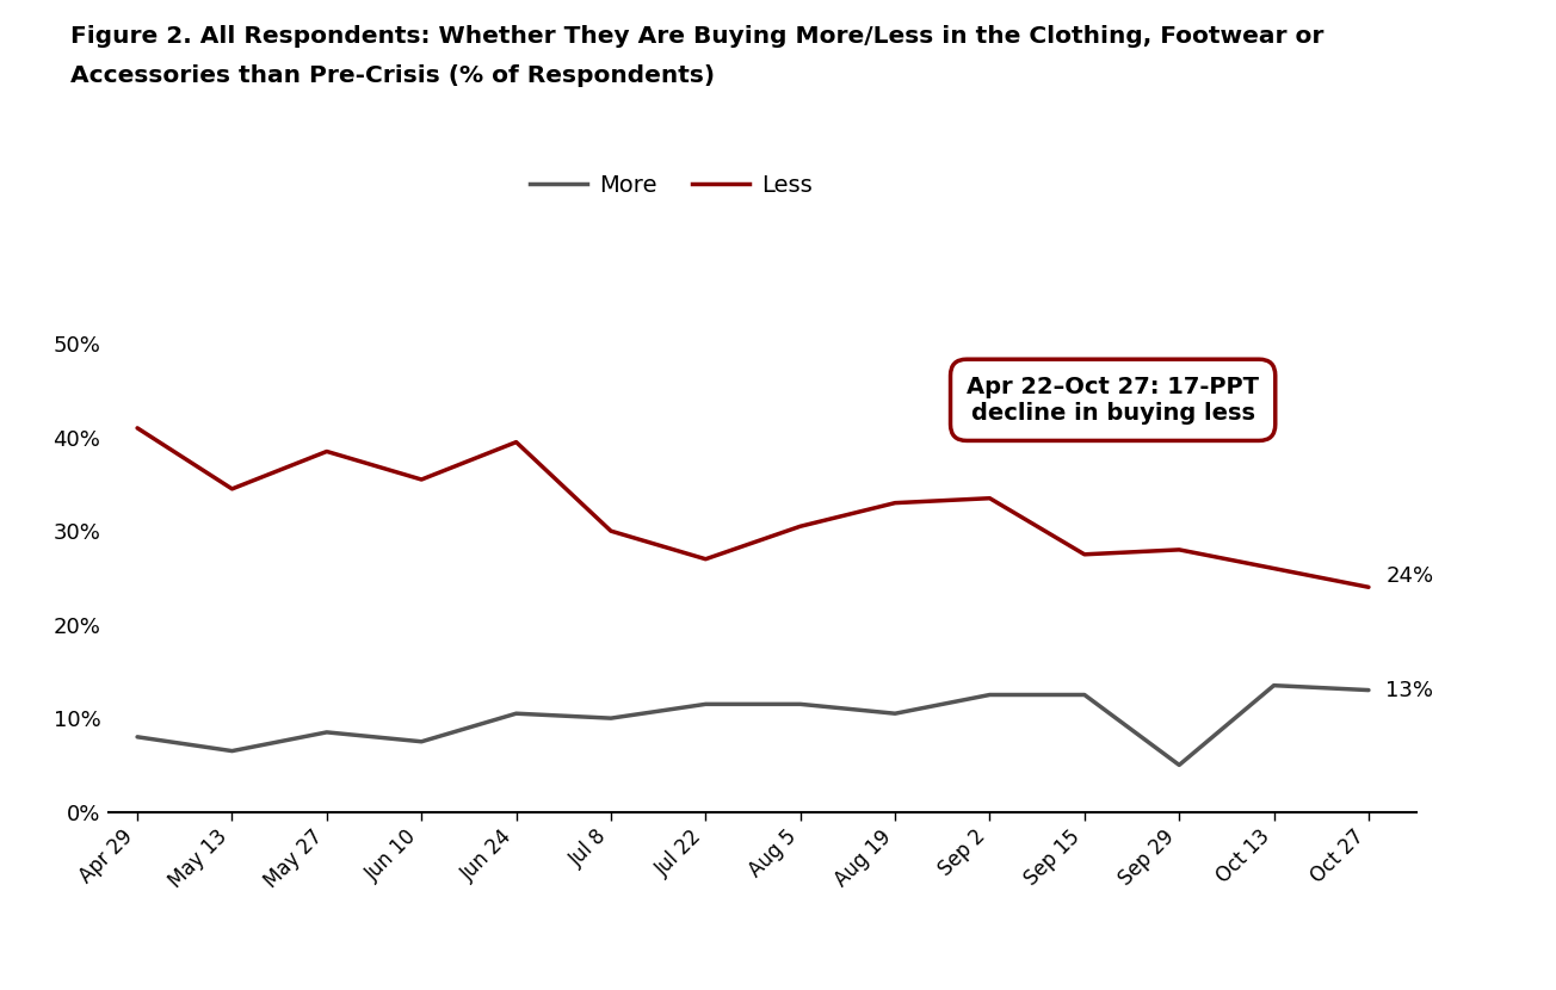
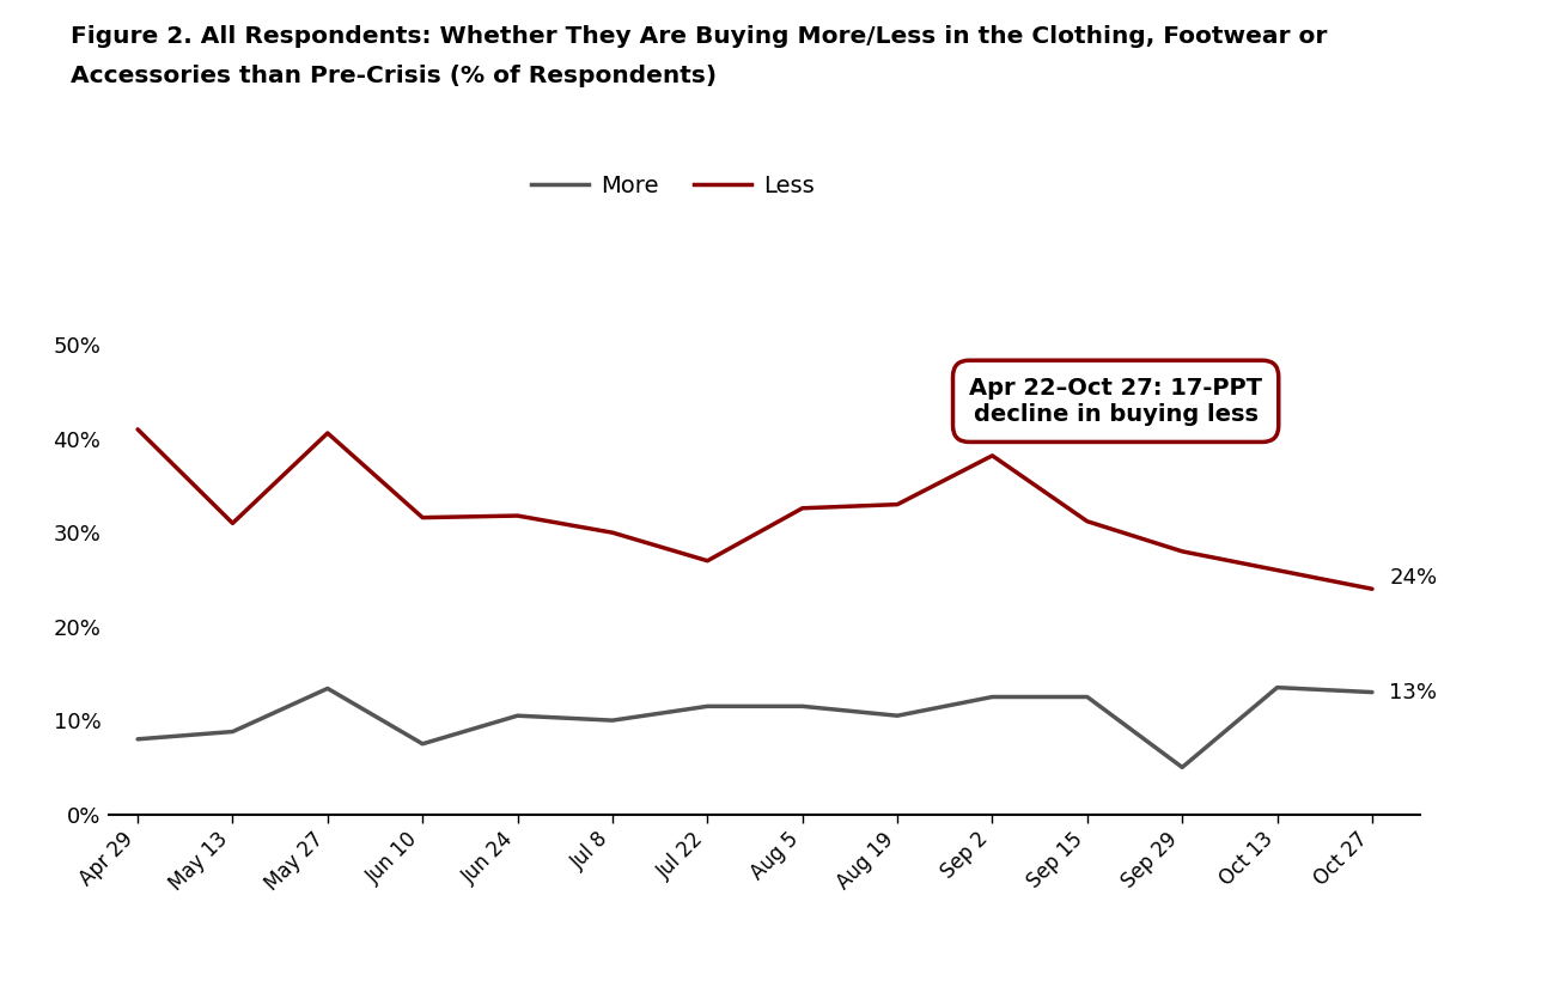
More/May 13: 6.5% -> 8.8%
Less/May 13: 34.5% -> 31.0%
More/May 27: 8.5% -> 13.4%
Less/May 27: 38.5% -> 40.6%
Less/Jun 10: 35.5% -> 31.6%
Less/Jun 24: 39.5% -> 31.8%
Less/Aug 5: 30.5% -> 32.6%
Less/Sep 2: 33.5% -> 38.2%
Less/Sep 15: 27.5% -> 31.2%
